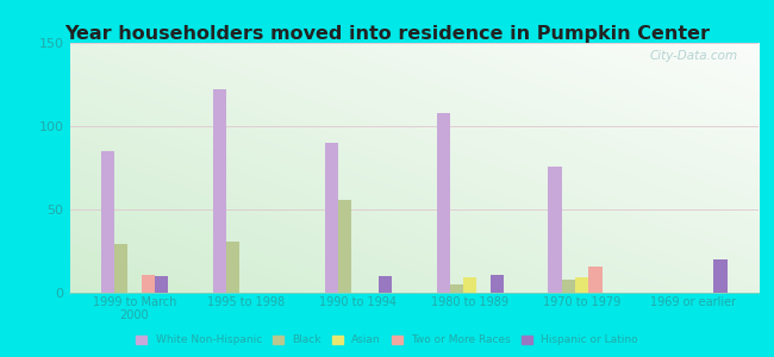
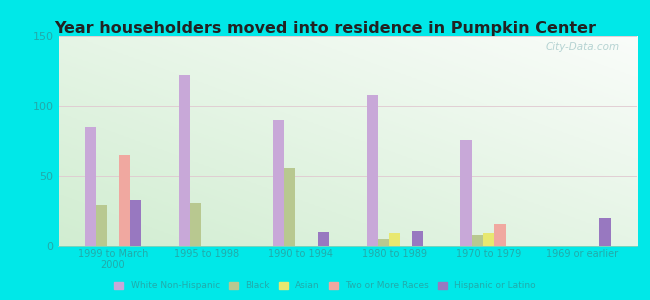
Two or More Races/1999 to March 2000: 11 -> 65
Hispanic or Latino/1999 to March 2000: 10 -> 33
